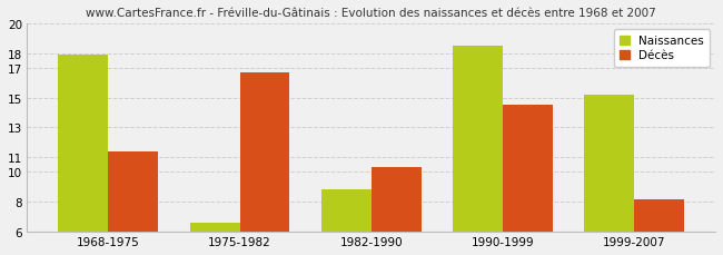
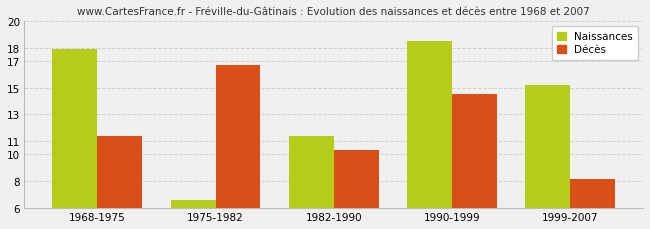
Naissances/1982-1990: 8.8 -> 11.4
